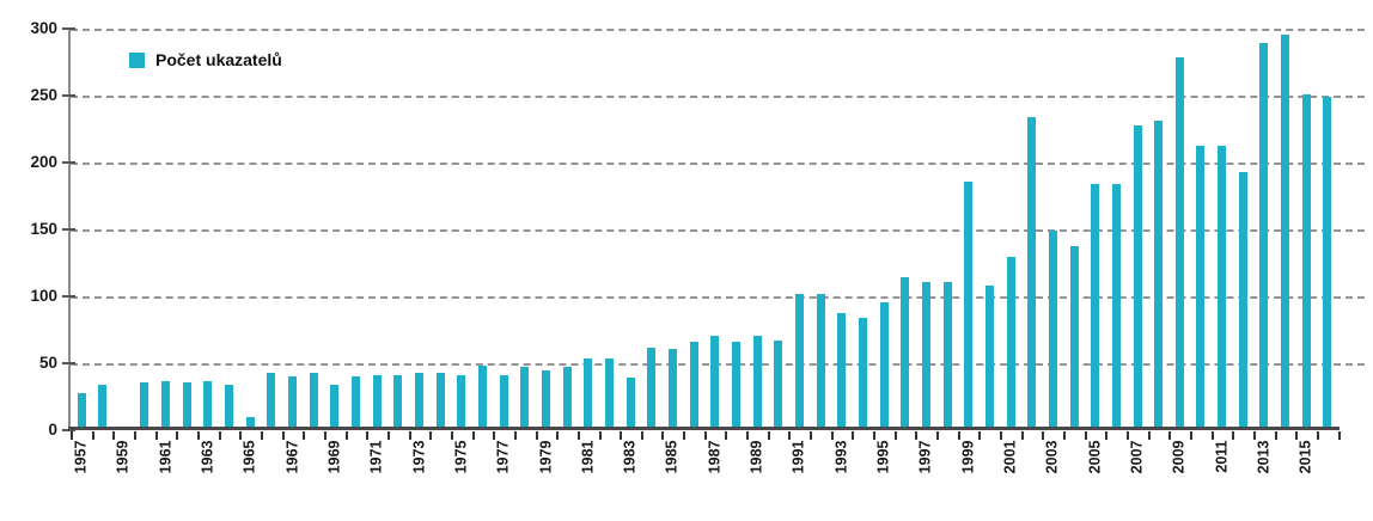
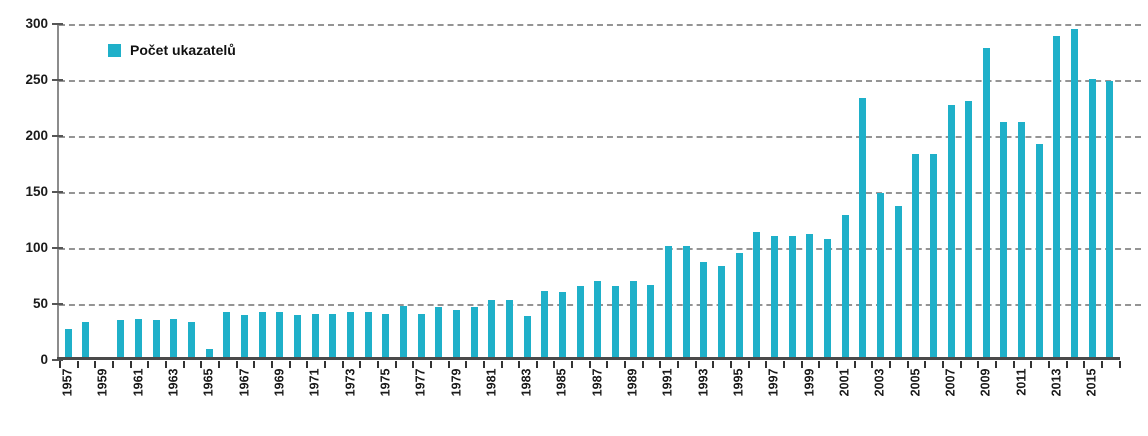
1969: 33 -> 42
1999: 185 -> 112
